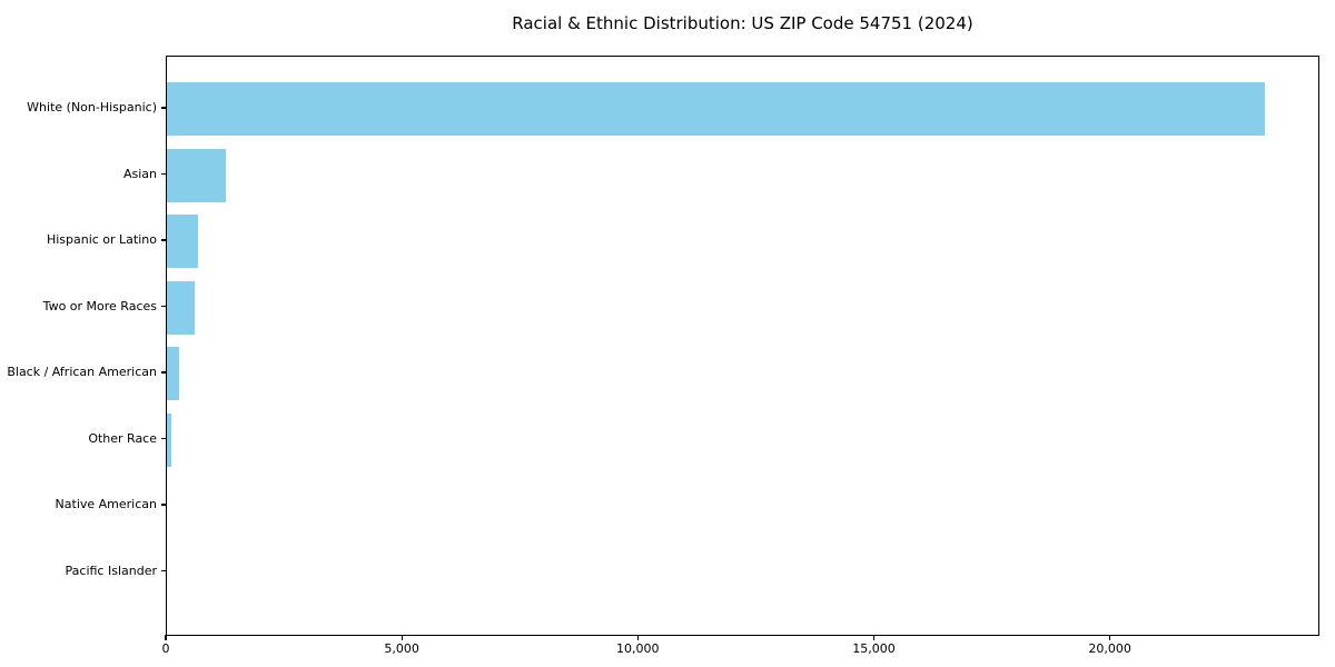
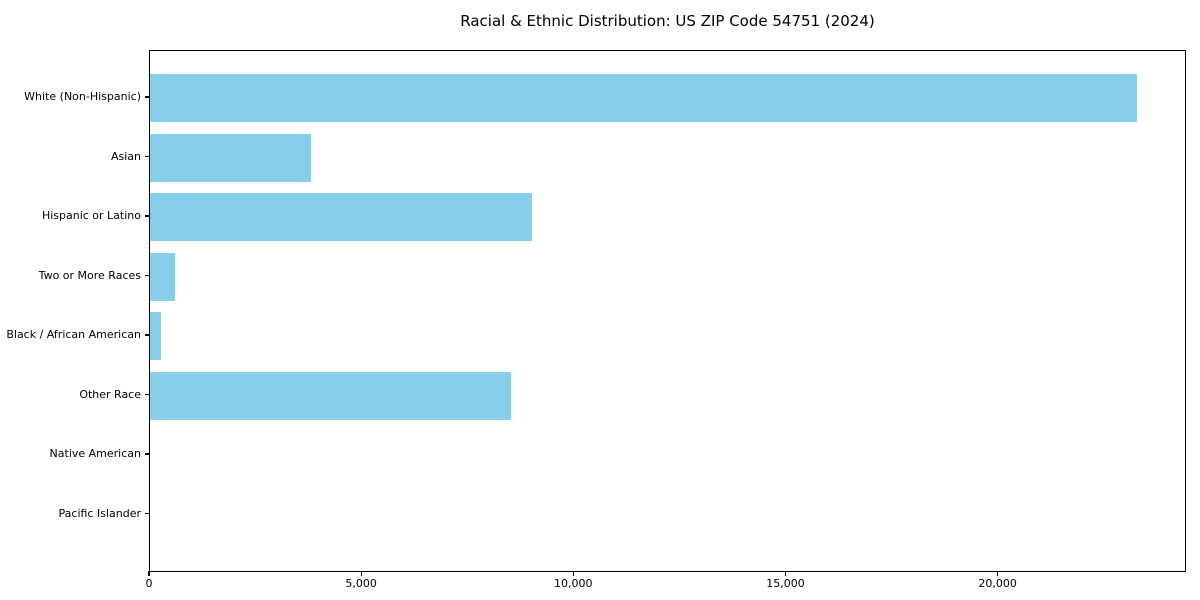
Asian: 1200 -> 3800
Hispanic or Latino: 600 -> 9000
Other Race: 100 -> 8500
